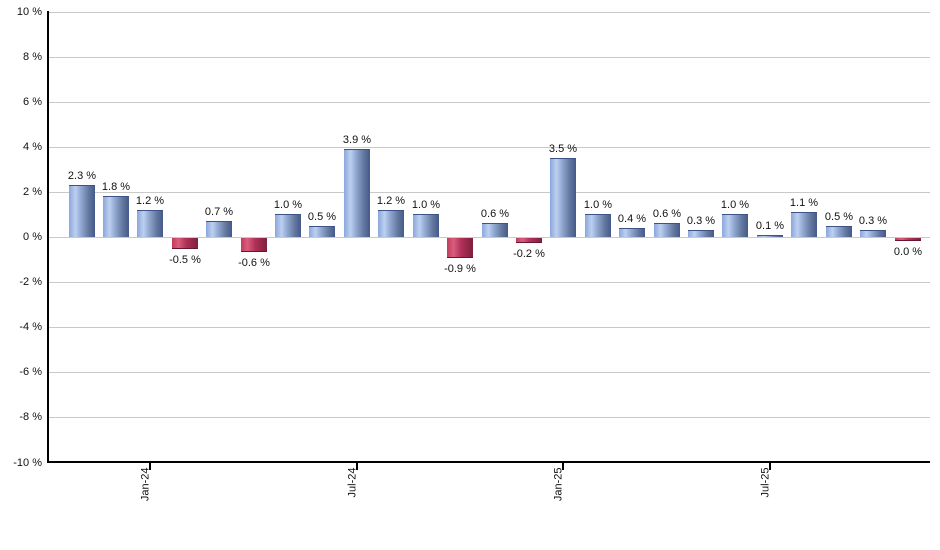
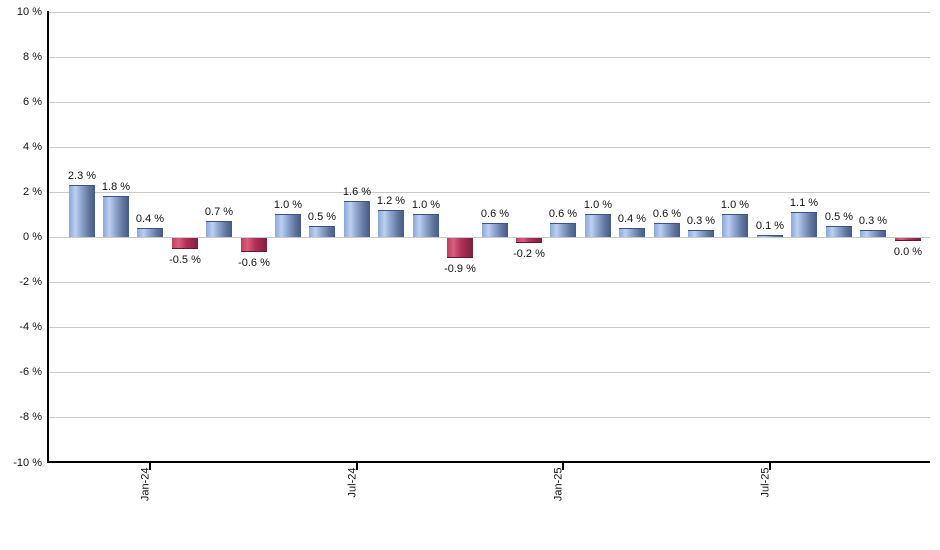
Jan-24: 1.2 -> 0.4
Jul-24: 3.9 -> 1.6
Jan-25: 3.5 -> 0.6
